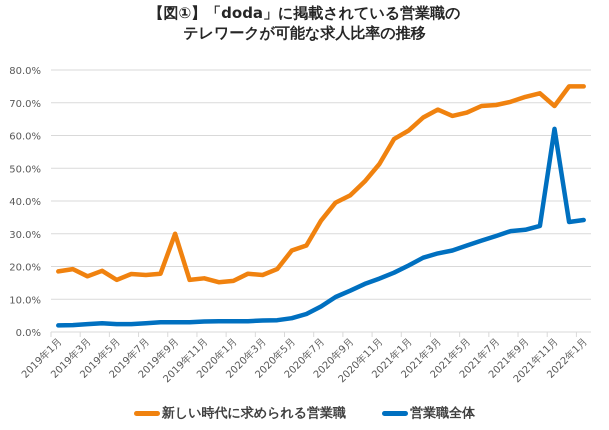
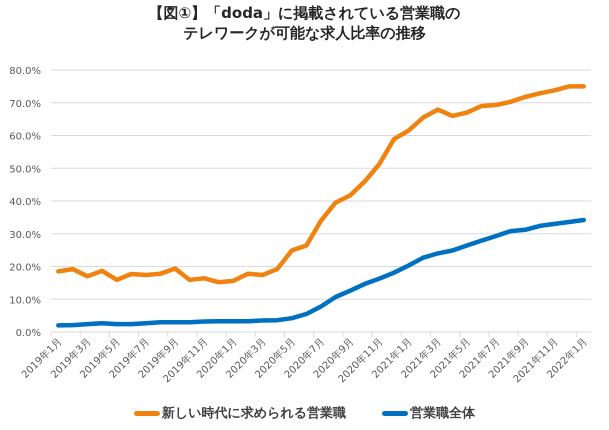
新しい時代に求められる営業職/2019年9月: 30% -> 19%
新しい時代に求められる営業職/2021年11月: 69% -> 74%
営業職全体/2021年11月: 62% -> 33%
